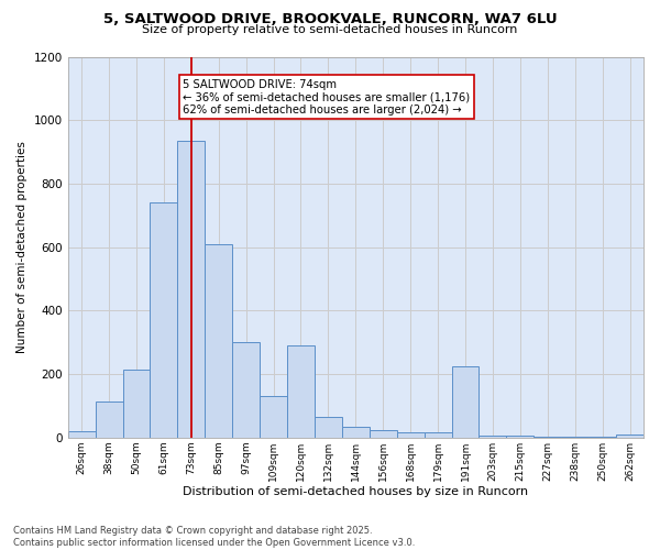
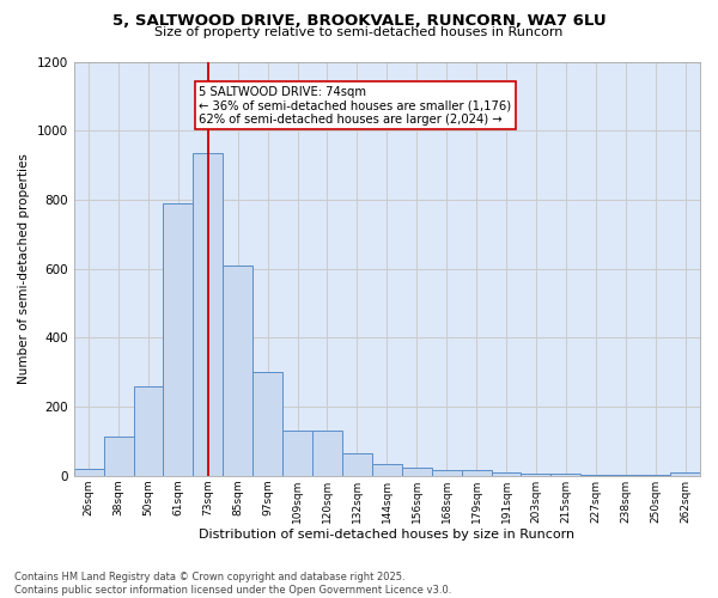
50sqm: 215 -> 260
61sqm: 740 -> 790
120sqm: 290 -> 130
191sqm: 225 -> 8
